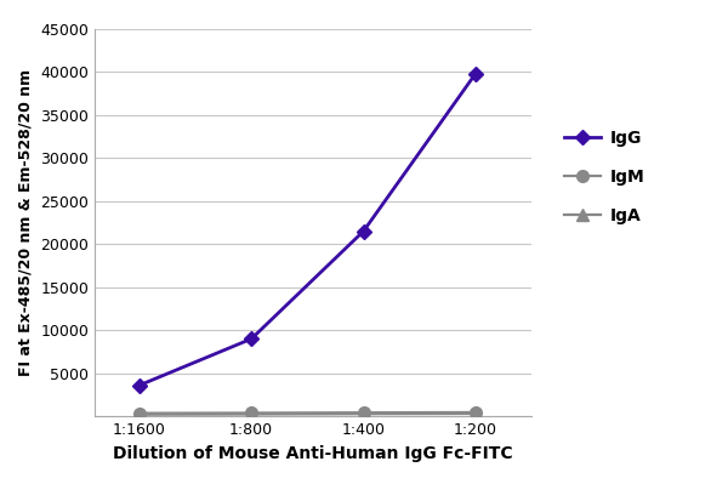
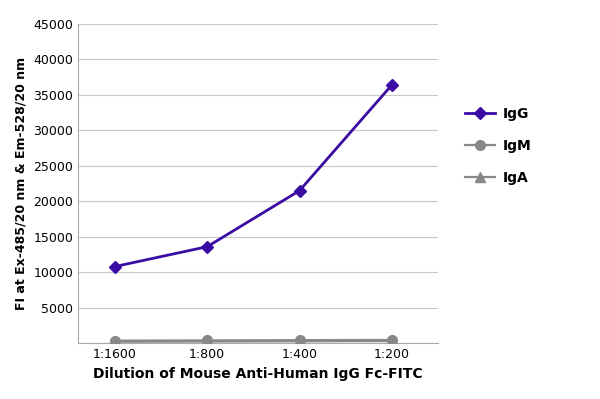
IgG/1:1600: 3600 -> 10800
IgG/1:800: 9000 -> 13600
IgG/1:200: 39800 -> 36400
